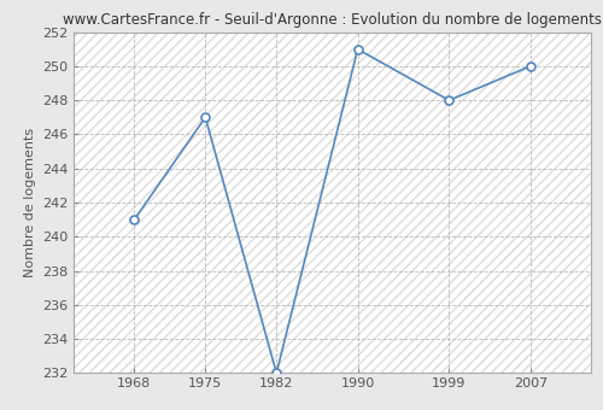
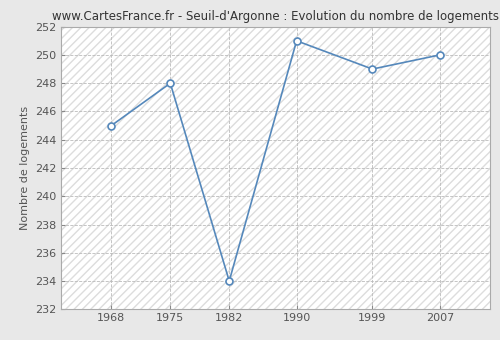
1968: 241 -> 245
1975: 247 -> 248
1982: 232 -> 234
1999: 248 -> 249
